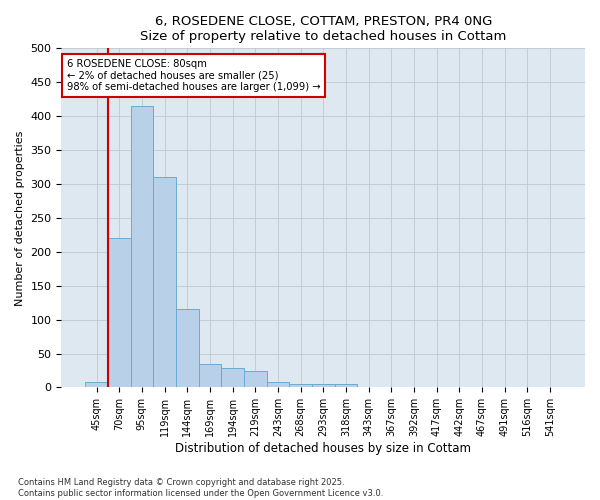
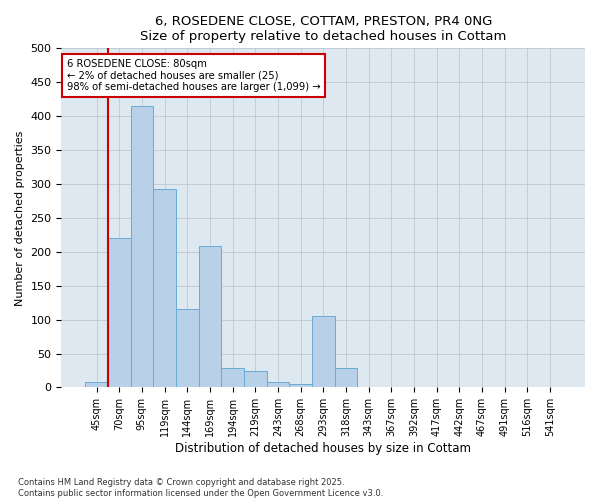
119sqm: 310 -> 292
169sqm: 35 -> 208
293sqm: 5 -> 106
318sqm: 5 -> 28
